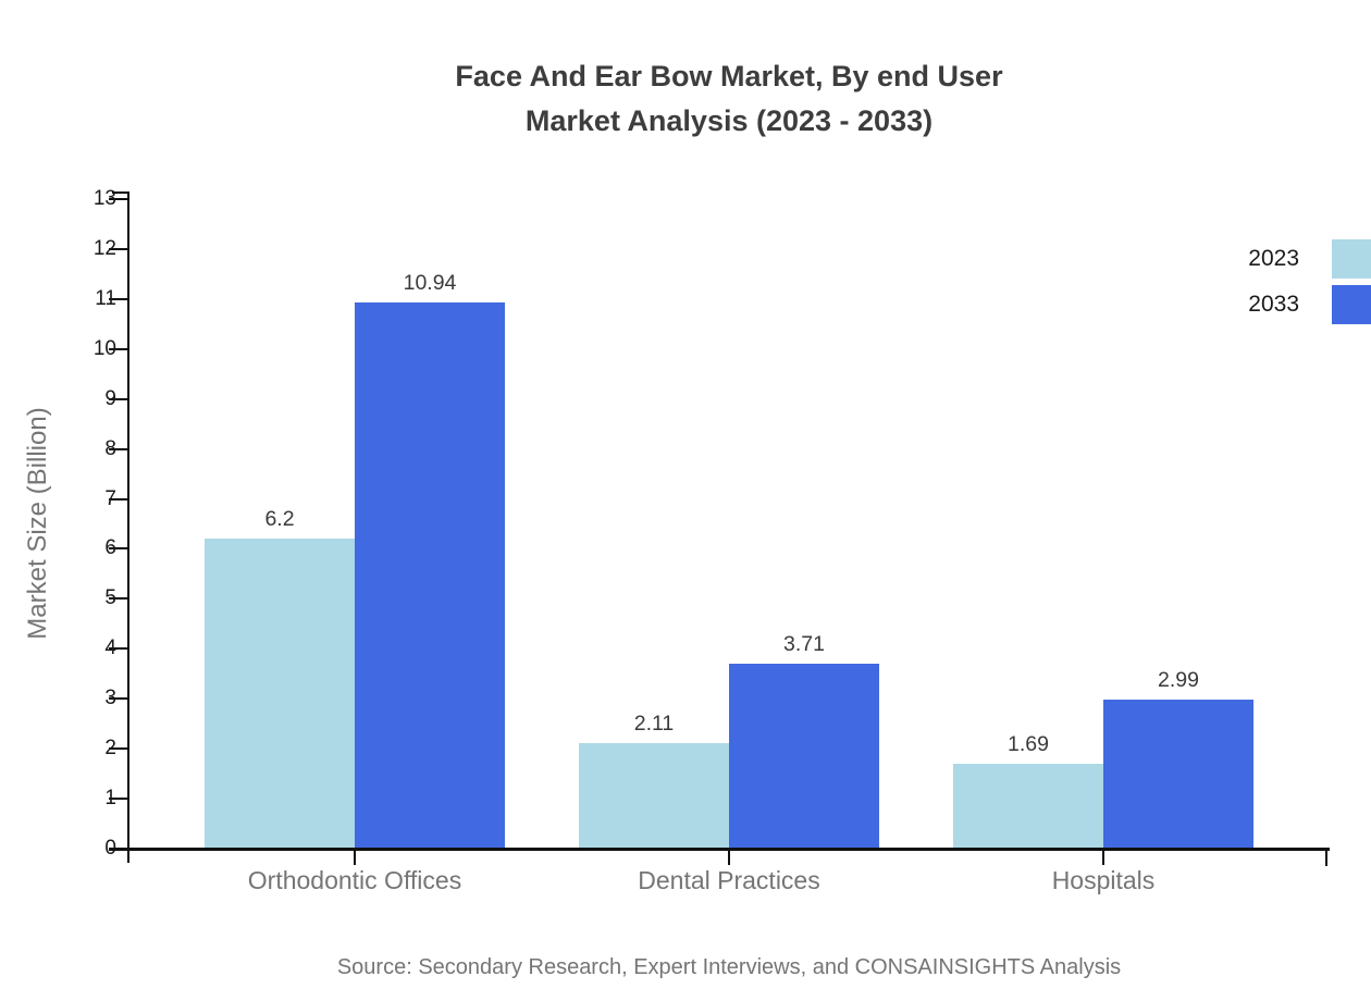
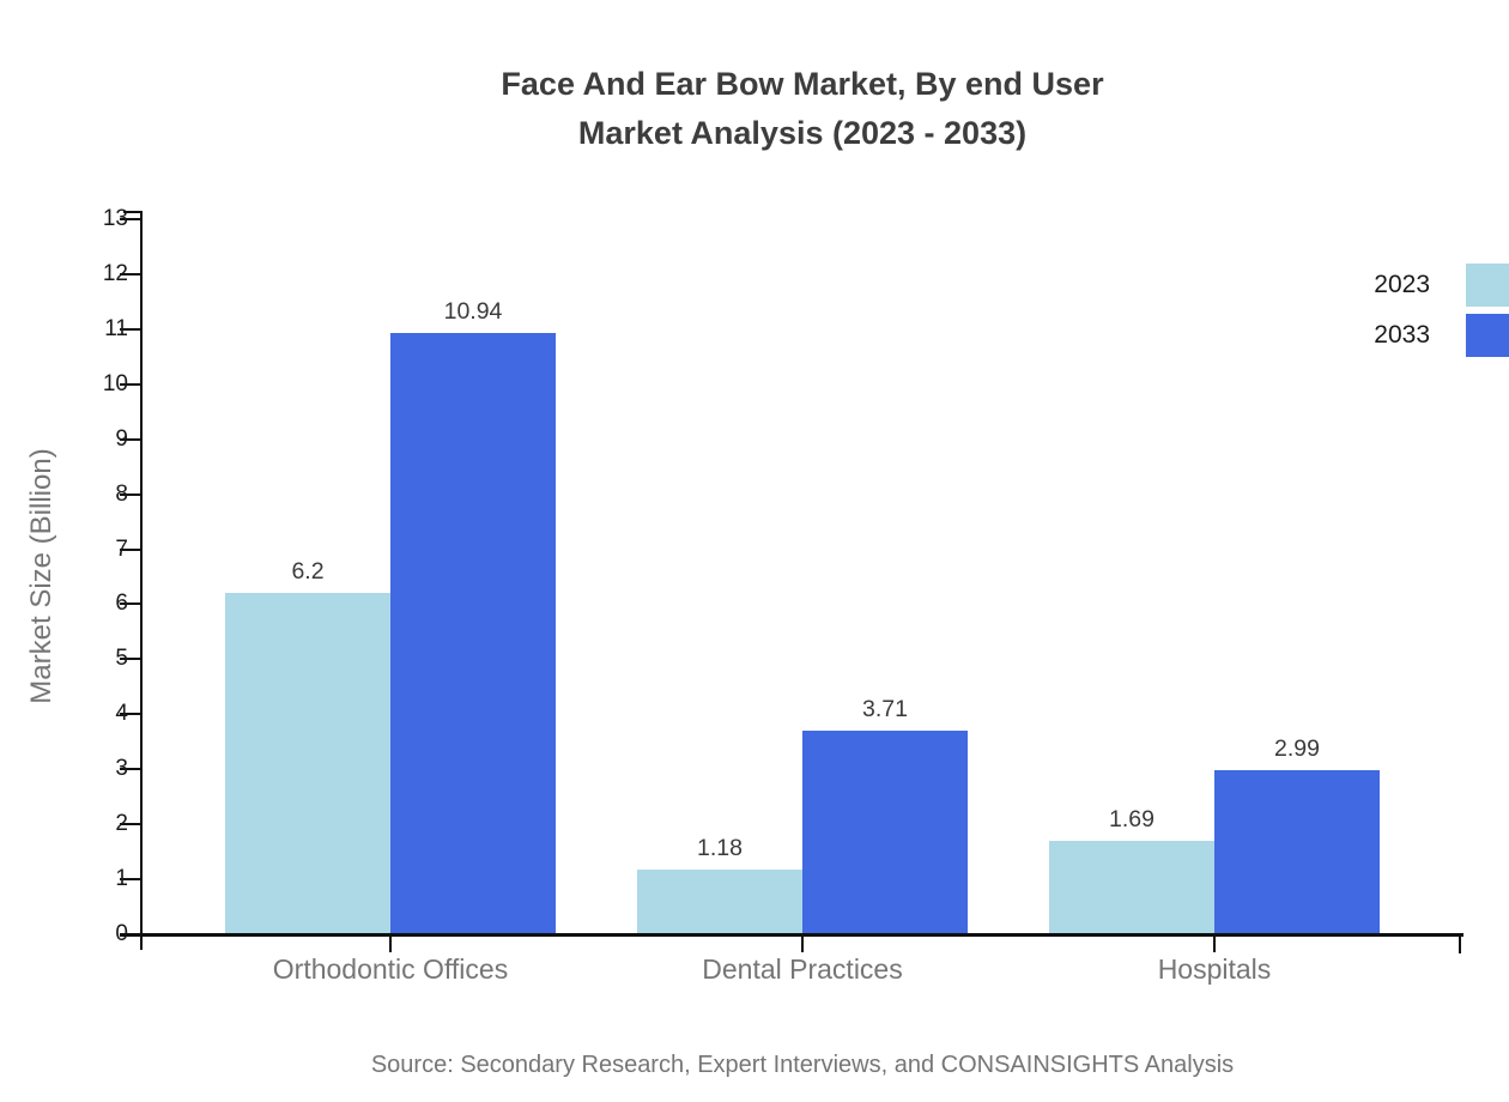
2023/Dental Practices: 2.11 -> 1.18
